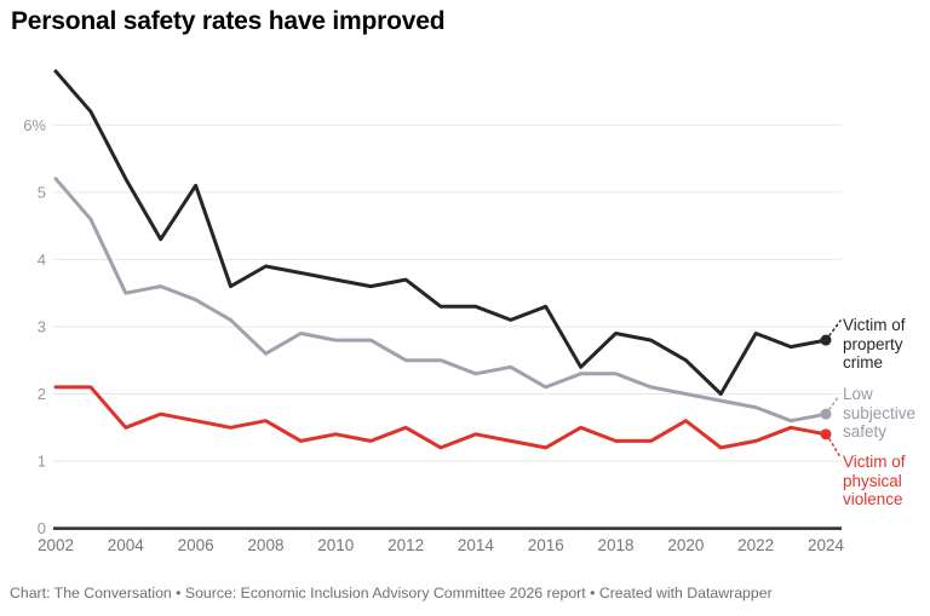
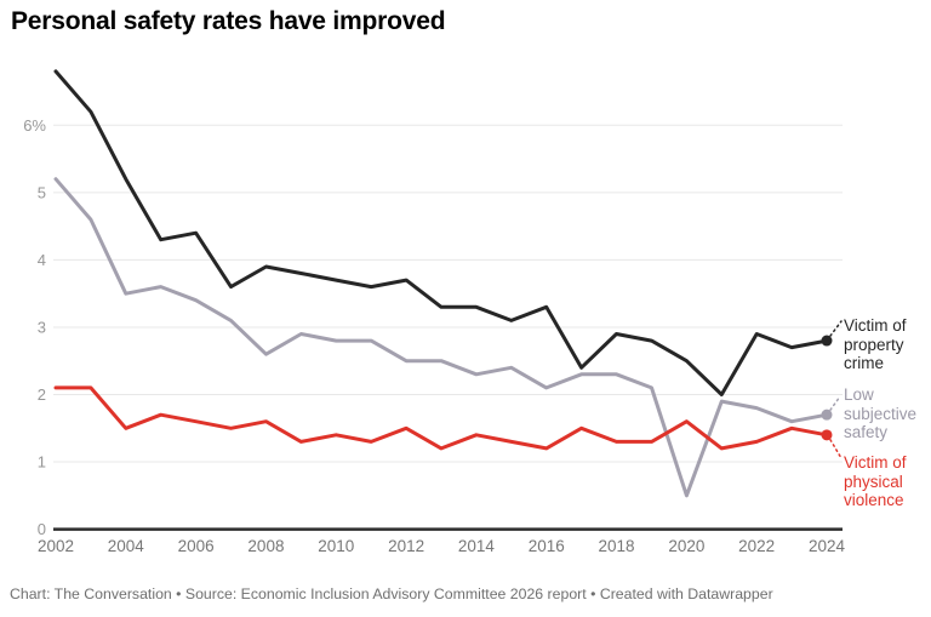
Victim of property crime/2006: 5.1% -> 4.4%
Low subjective safety/2020: 2.0% -> 0.5%
